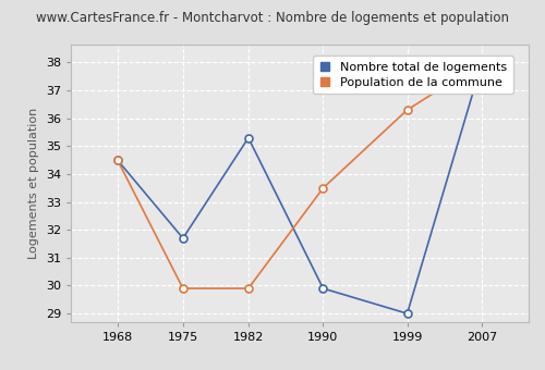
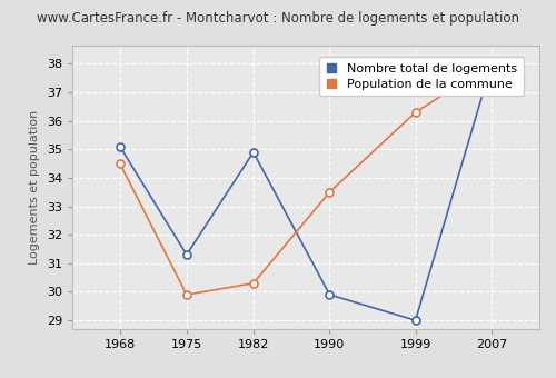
Nombre total de logements/1968: 34.5 -> 35.1
Nombre total de logements/1975: 31.7 -> 31.3
Nombre total de logements/1982: 35.3 -> 34.9
Population de la commune/1982: 29.9 -> 30.3
